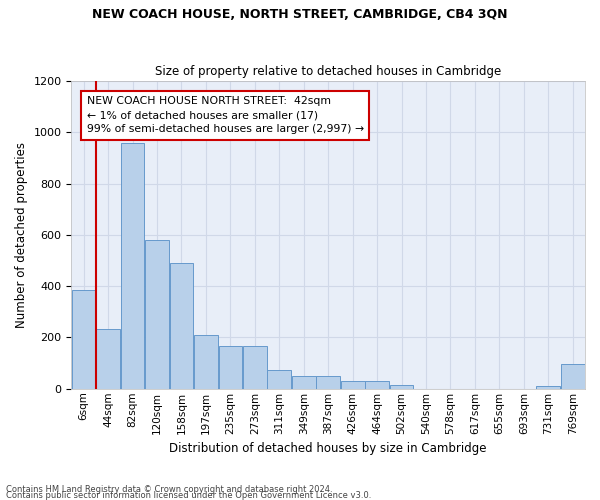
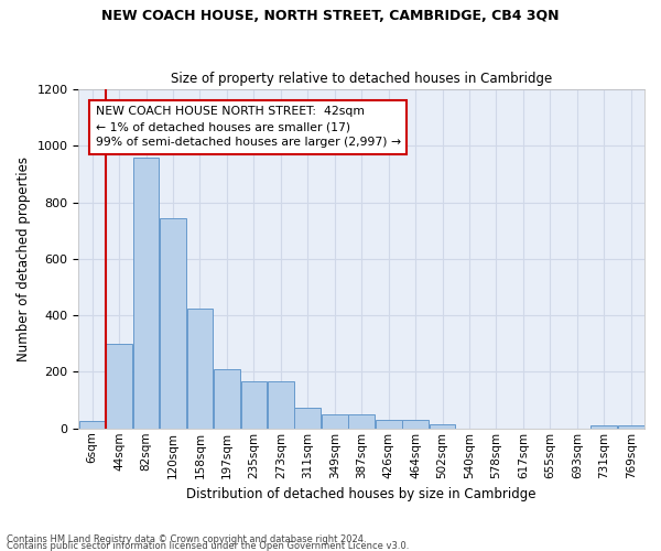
6sqm: 385 -> 25
44sqm: 235 -> 300
120sqm: 580 -> 745
158sqm: 490 -> 425
769sqm: 95 -> 12
